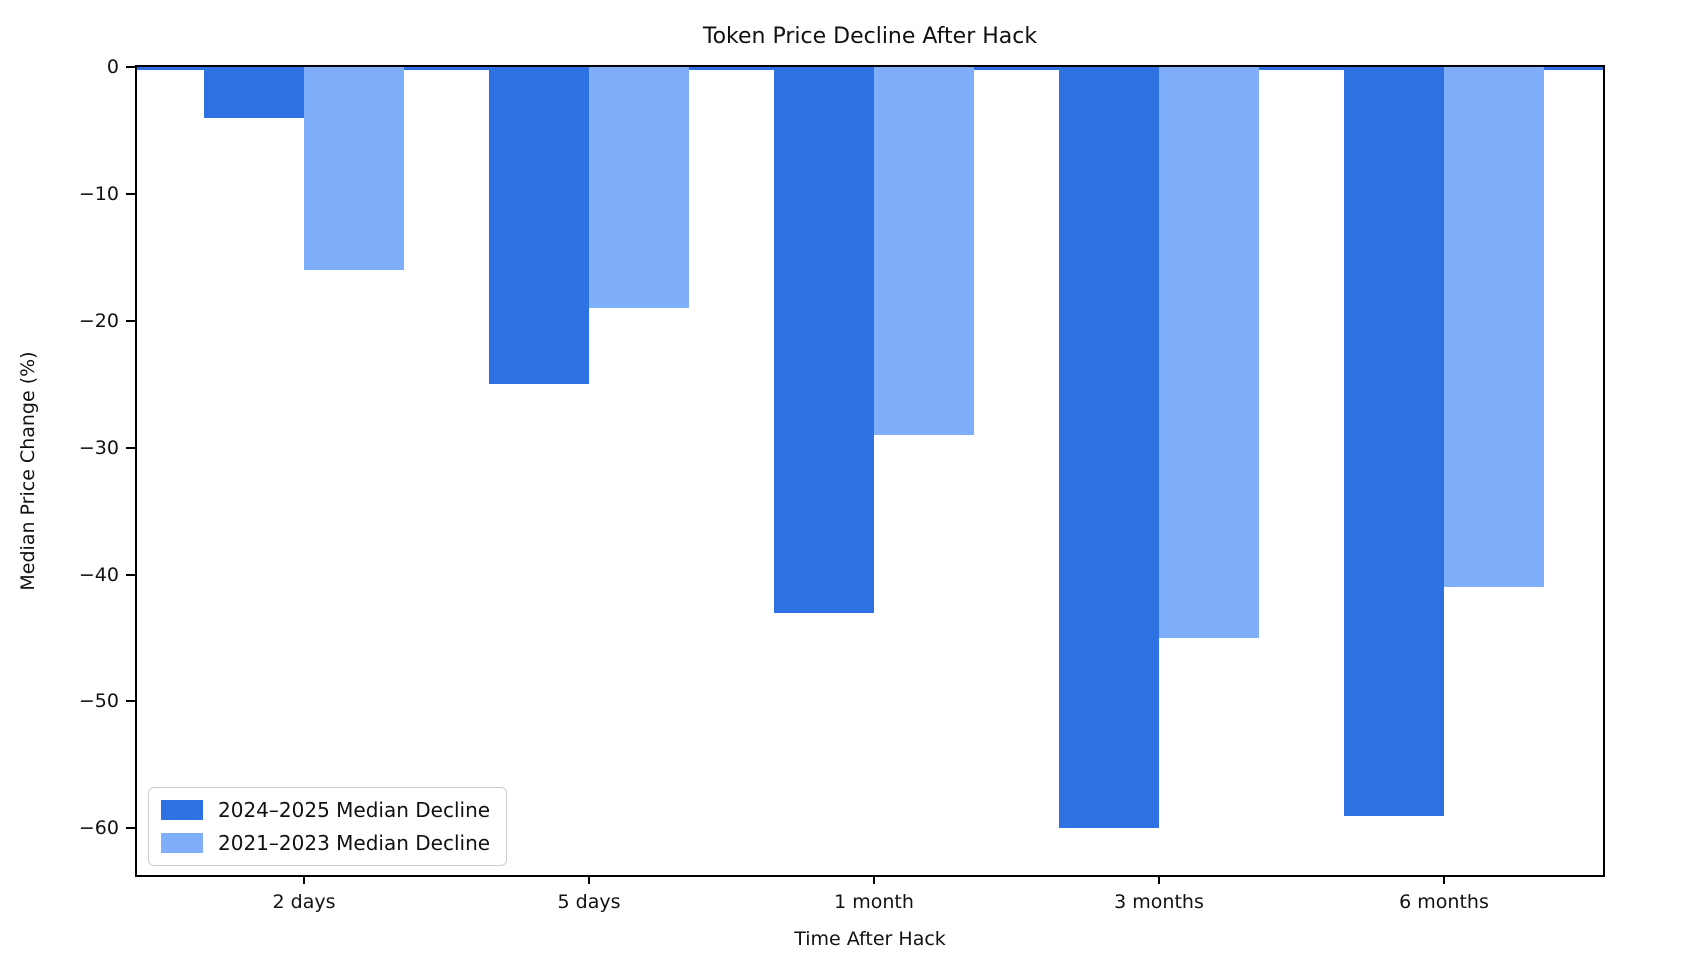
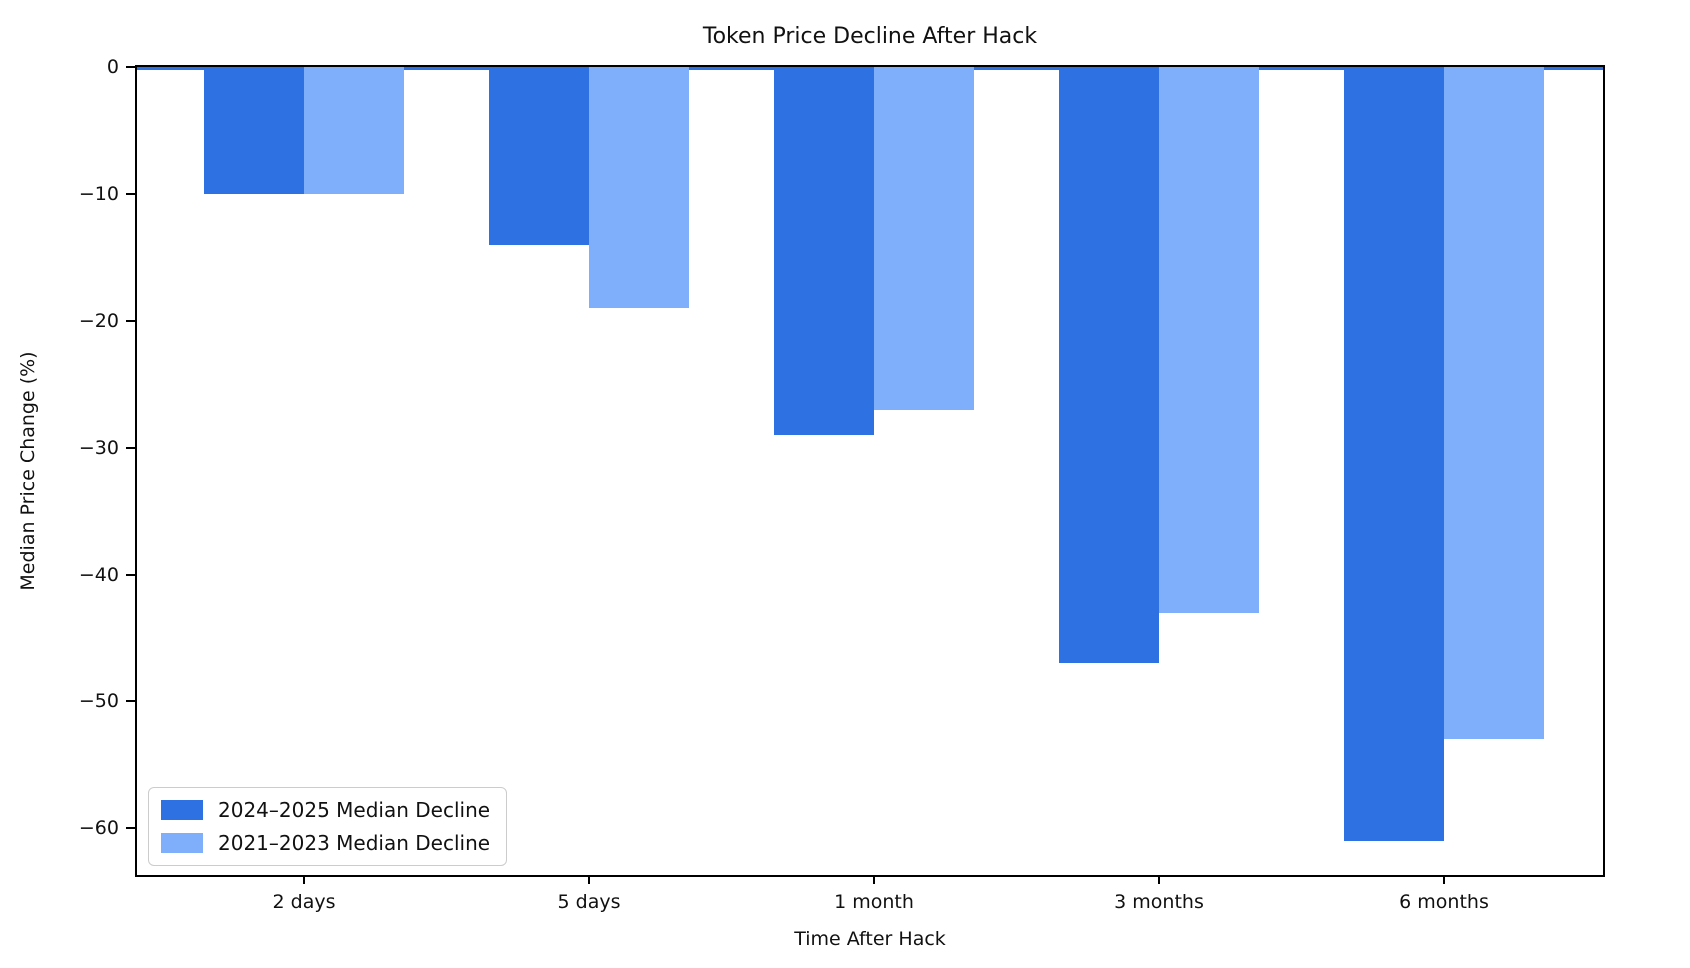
2024–2025 Median Decline/2 days: -4 -> -10
2021–2023 Median Decline/2 days: -16 -> -10
2024–2025 Median Decline/5 days: -25 -> -14
2024–2025 Median Decline/1 month: -43 -> -29
2021–2023 Median Decline/1 month: -29 -> -27
2024–2025 Median Decline/3 months: -60 -> -47
2021–2023 Median Decline/3 months: -45 -> -43
2024–2025 Median Decline/6 months: -59 -> -61
2021–2023 Median Decline/6 months: -41 -> -53
